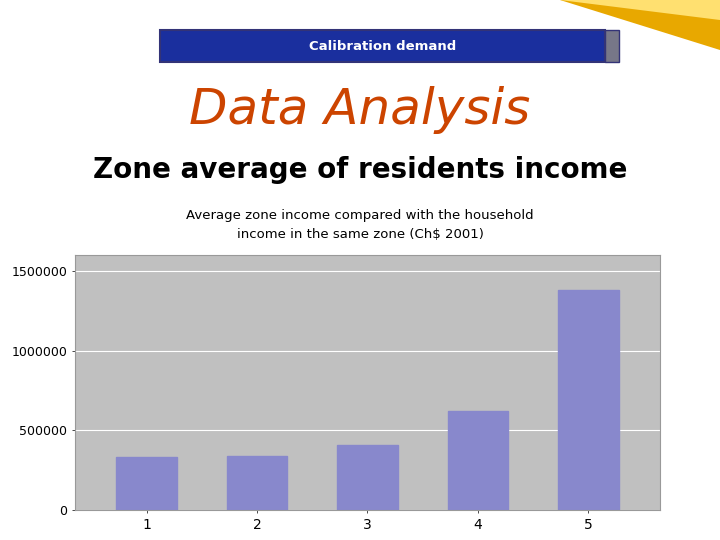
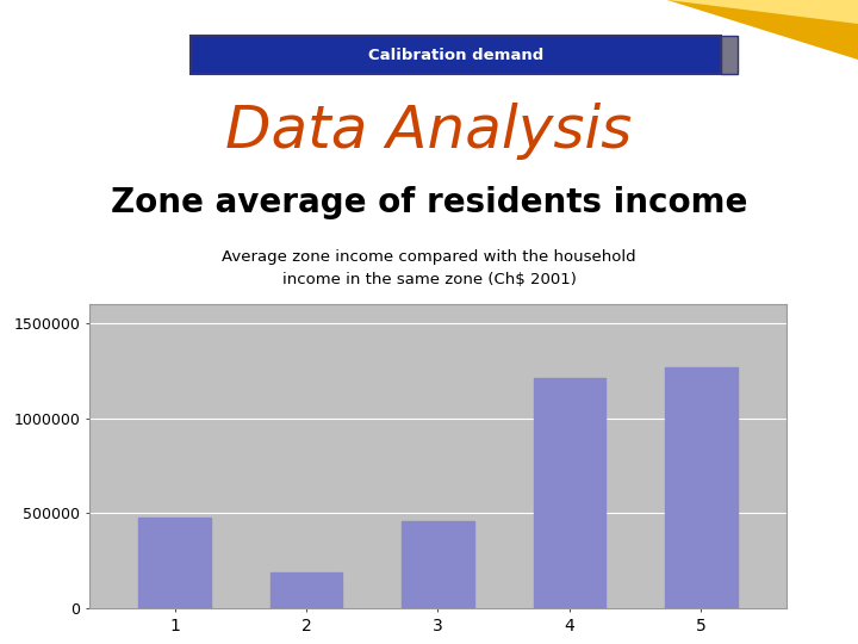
1: 330000 -> 480000
2: 340000 -> 190000
3: 410000 -> 460000
4: 620000 -> 1210000
5: 1380000 -> 1270000
